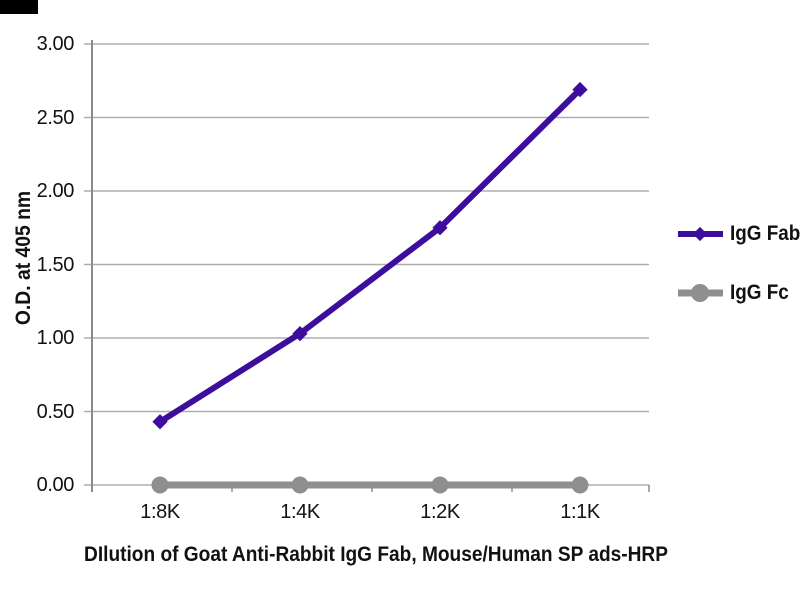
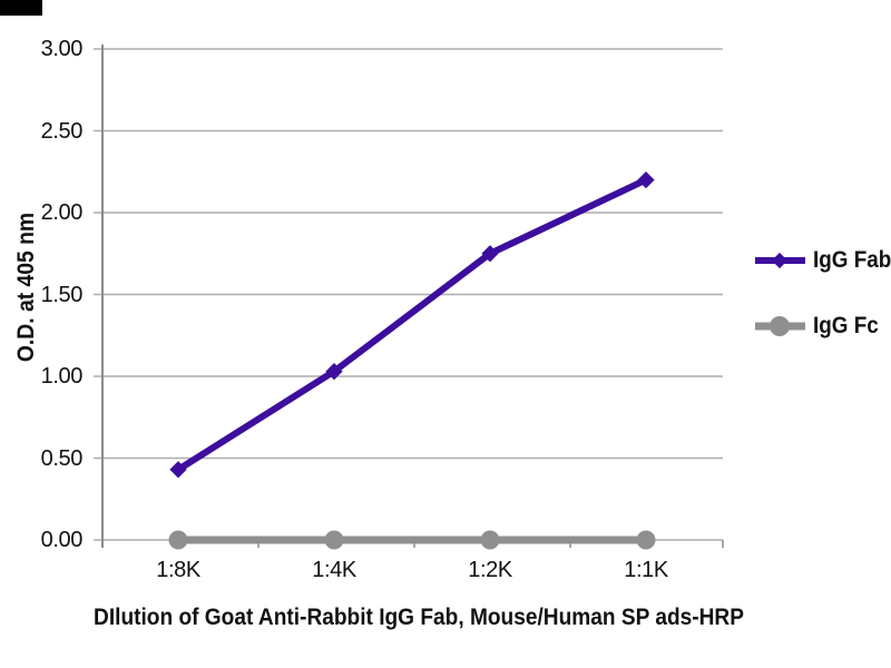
IgG Fab/1:1K: 2.69 -> 2.20
